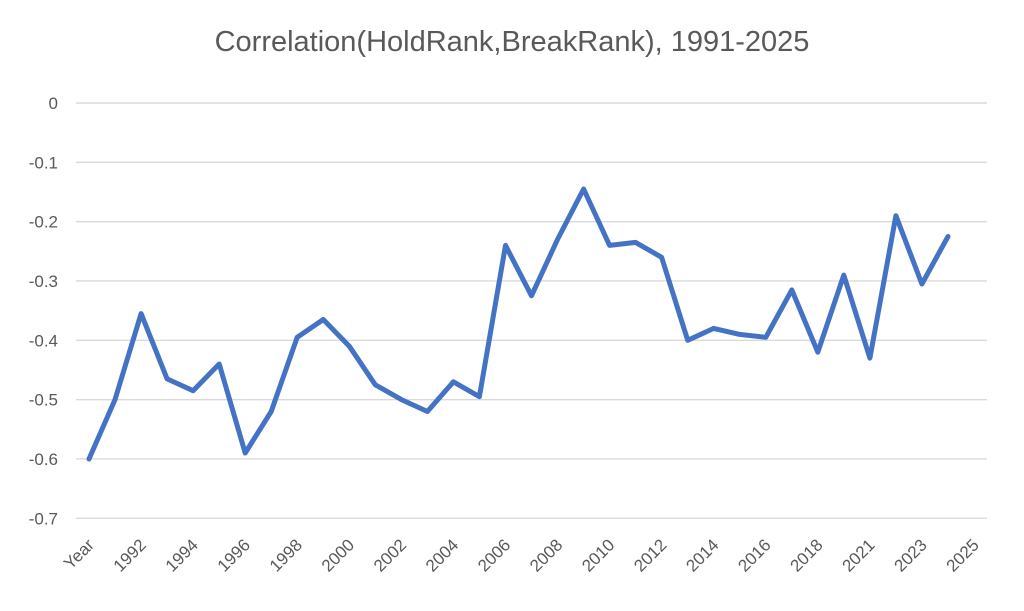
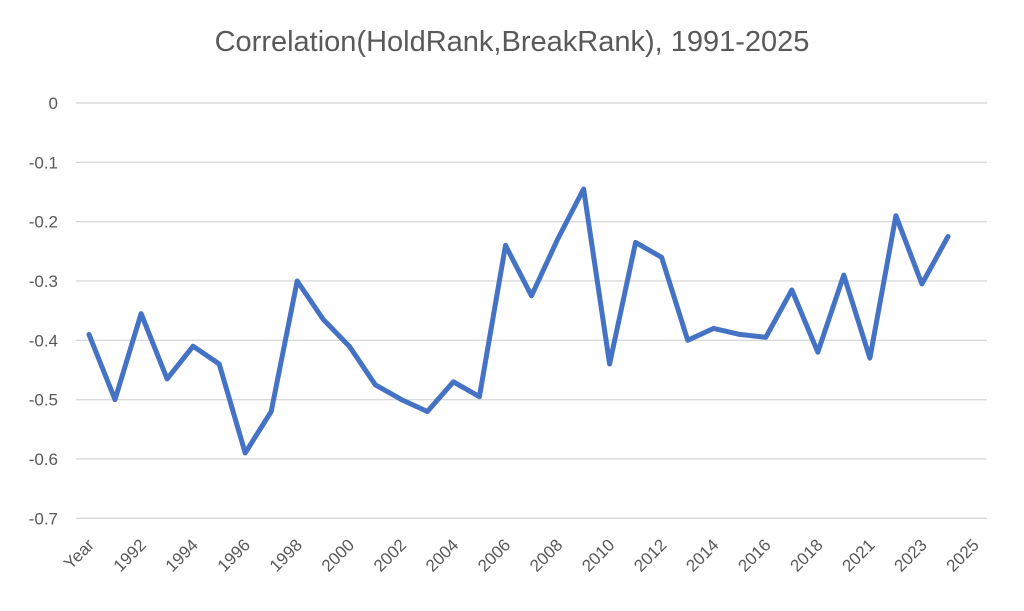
Year: -0.60 -> -0.39
1994: -0.48 -> -0.41
1998: -0.40 -> -0.30
2010: -0.24 -> -0.44
